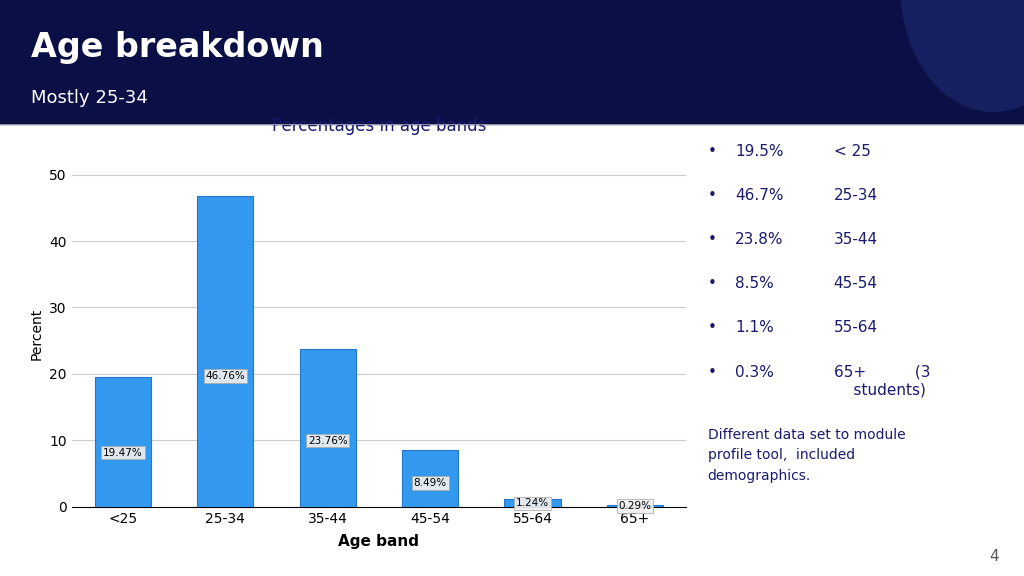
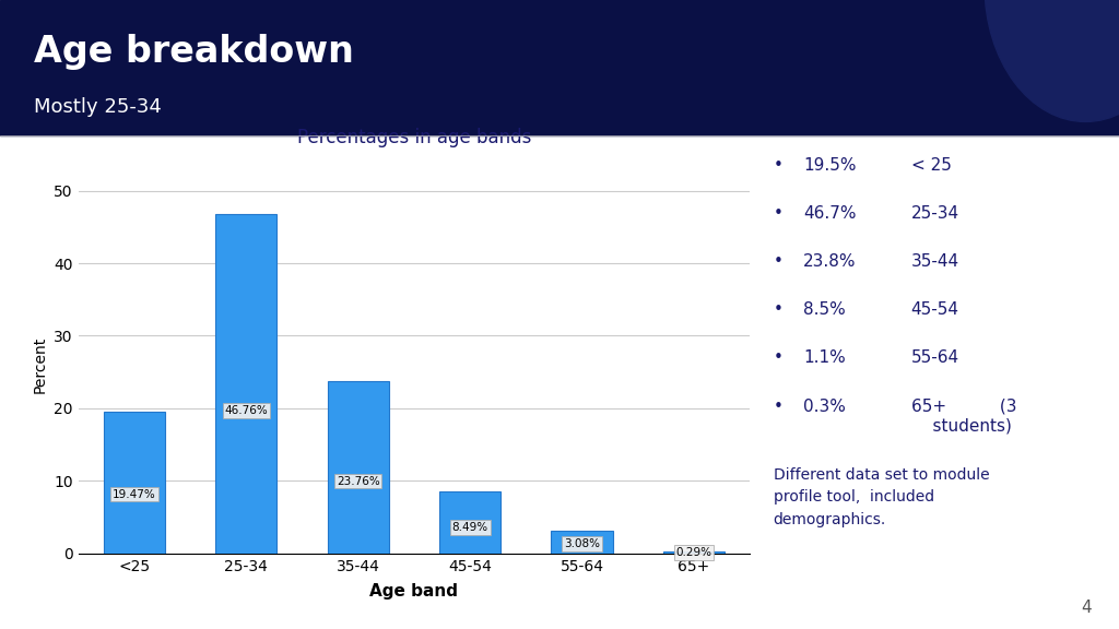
55-64: 1.24% -> 3.08%
